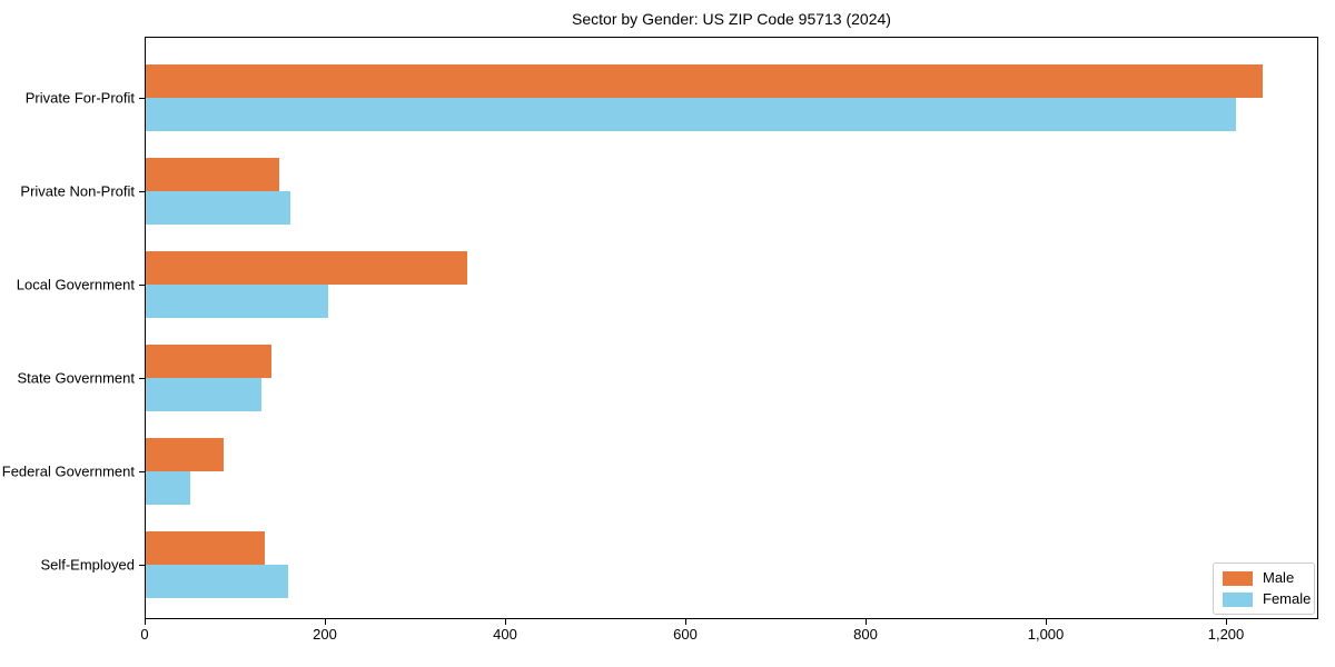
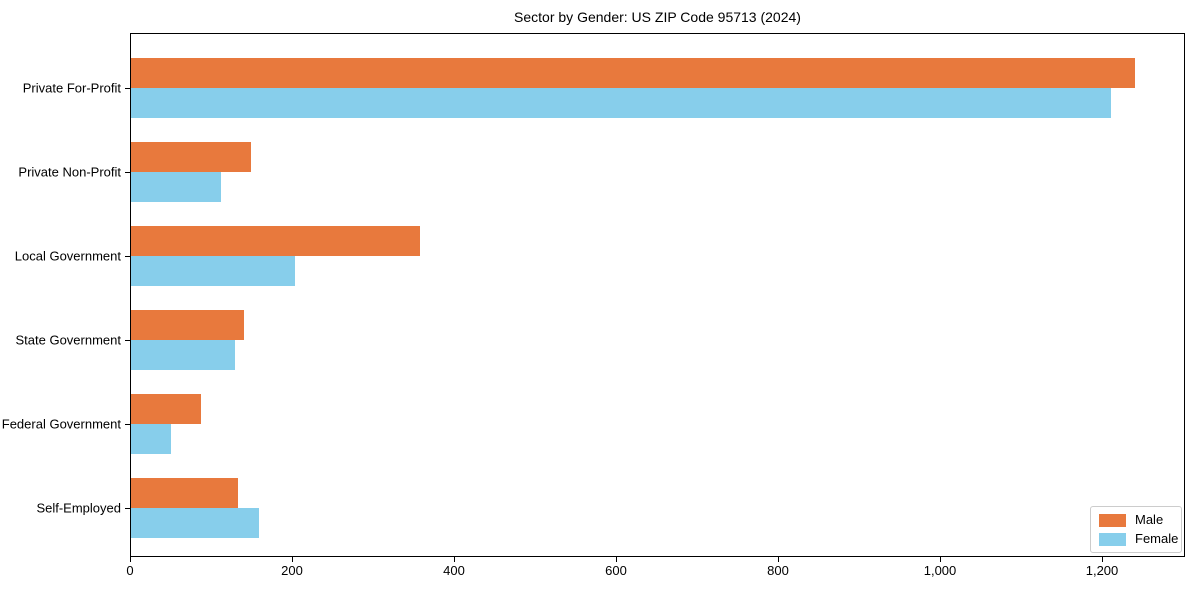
Female/Private Non-Profit: 160 -> 110
